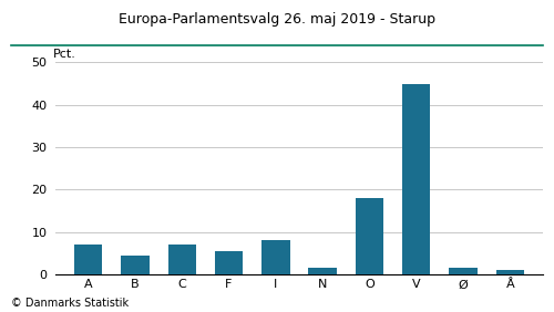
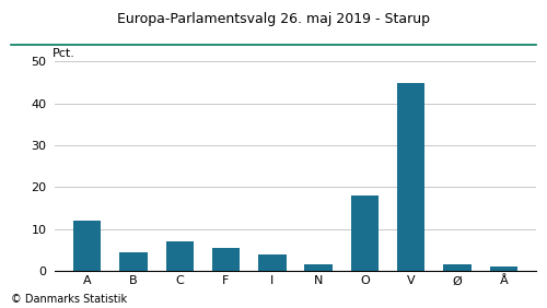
A: 7.0 -> 12.0
I: 8.0 -> 4.0
